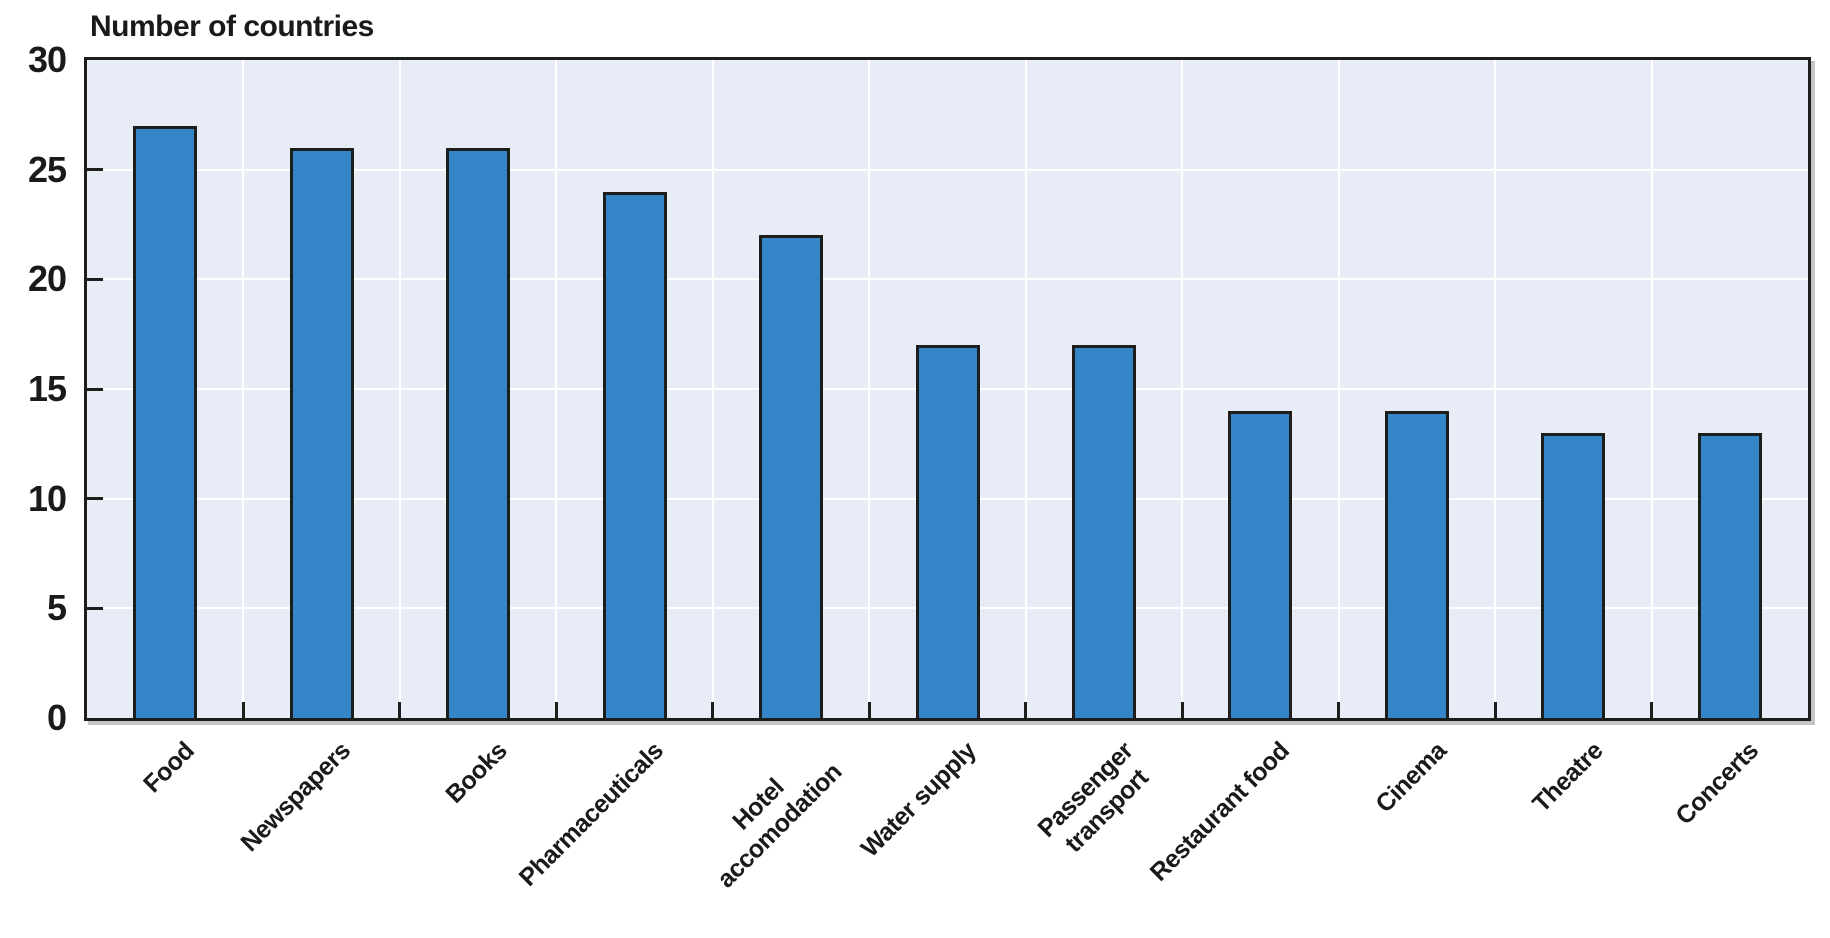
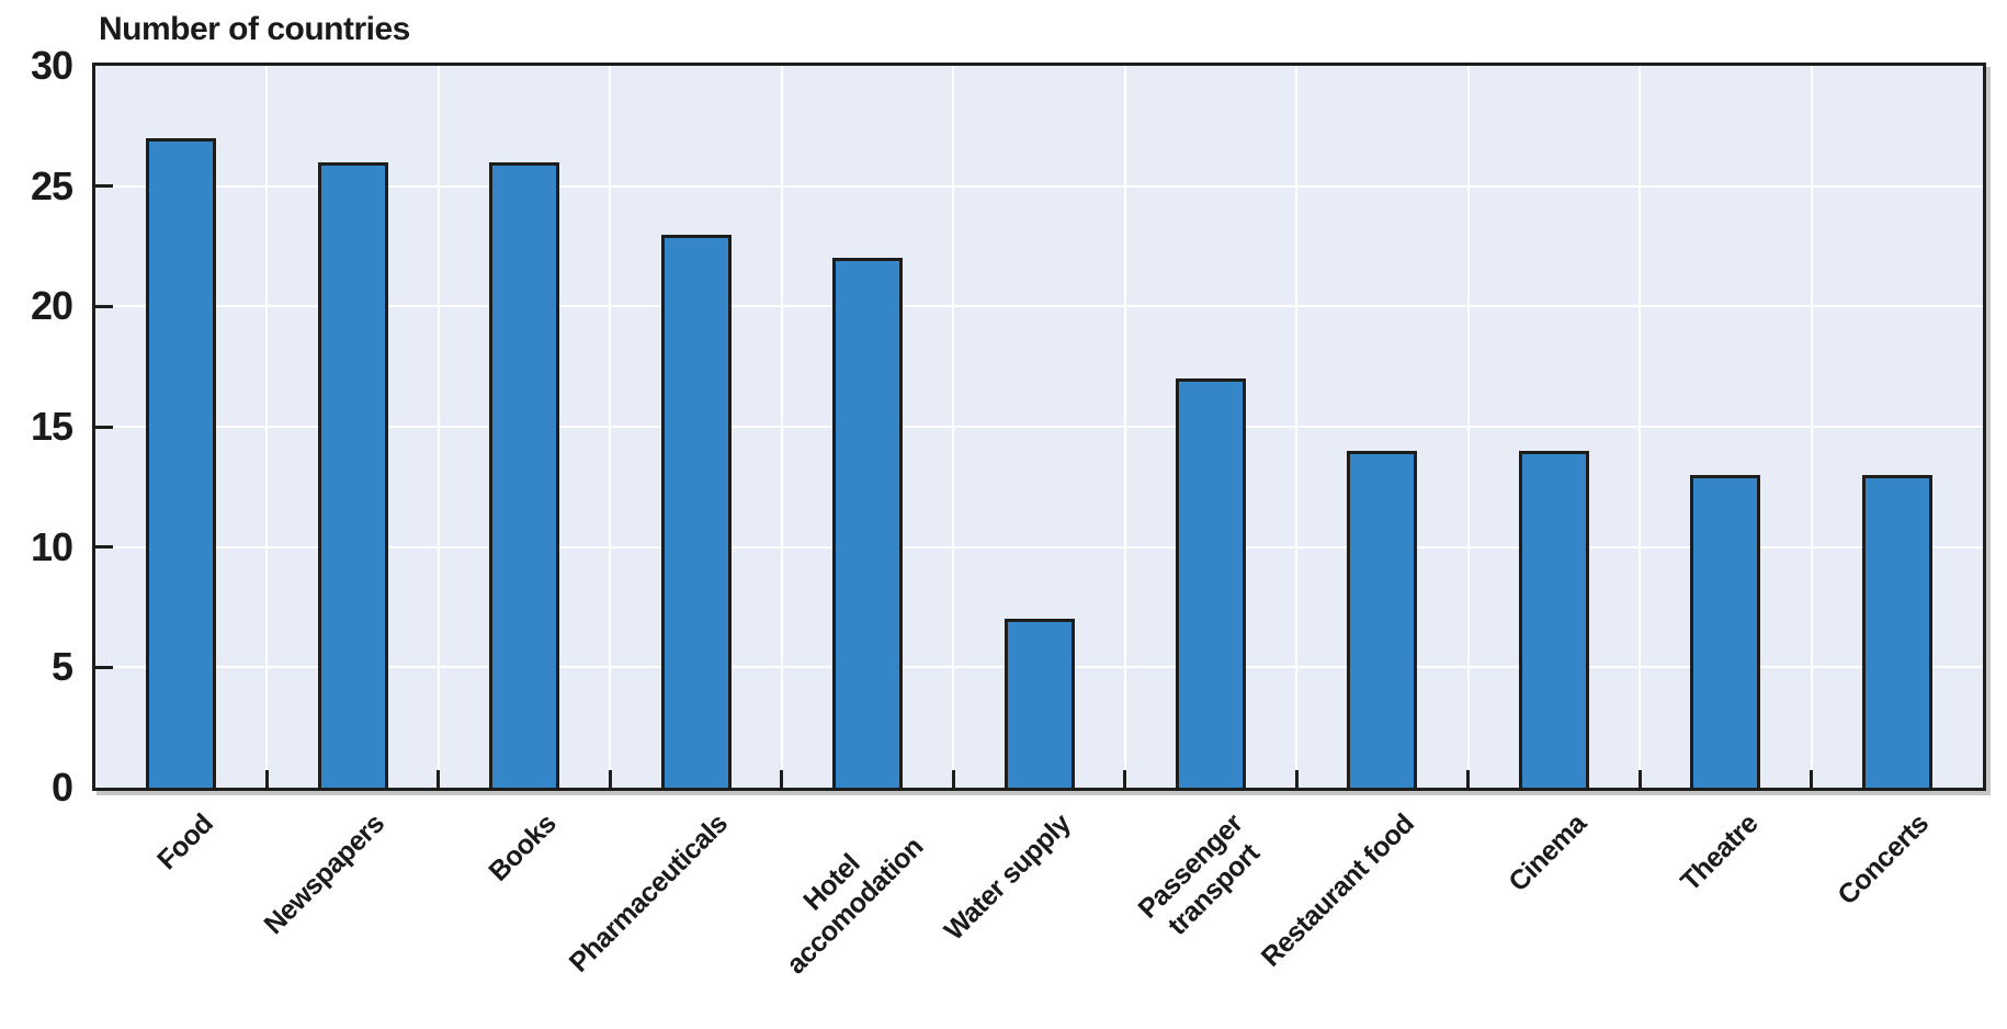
Pharmaceuticals: 24 -> 23
Water supply: 17 -> 7
